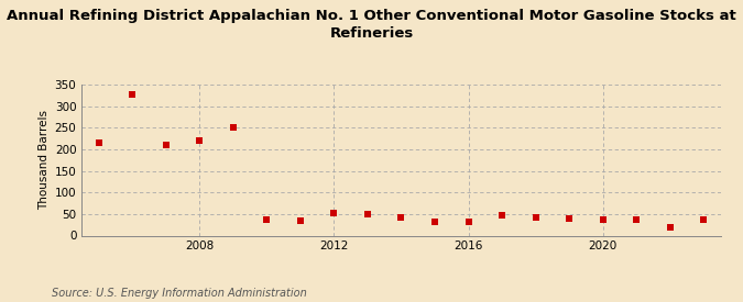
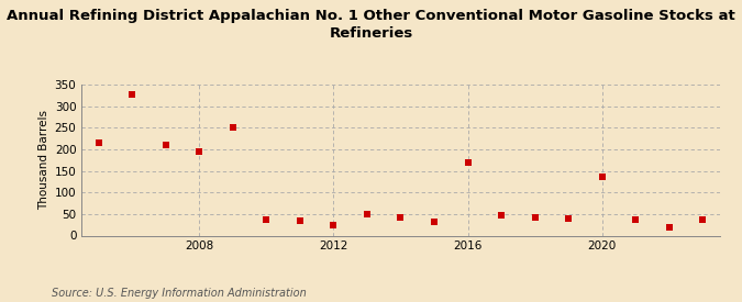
2008: 221 -> 195
2012: 52 -> 25
2016: 33 -> 170
2020: 36 -> 135
